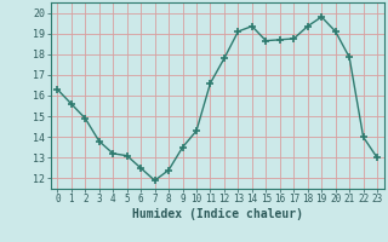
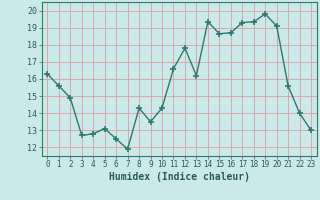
3: 13.8 -> 12.7
4: 13.2 -> 12.8
8: 12.4 -> 14.3
13: 19.1 -> 16.2
17: 18.8 -> 19.3
21: 17.9 -> 15.6
